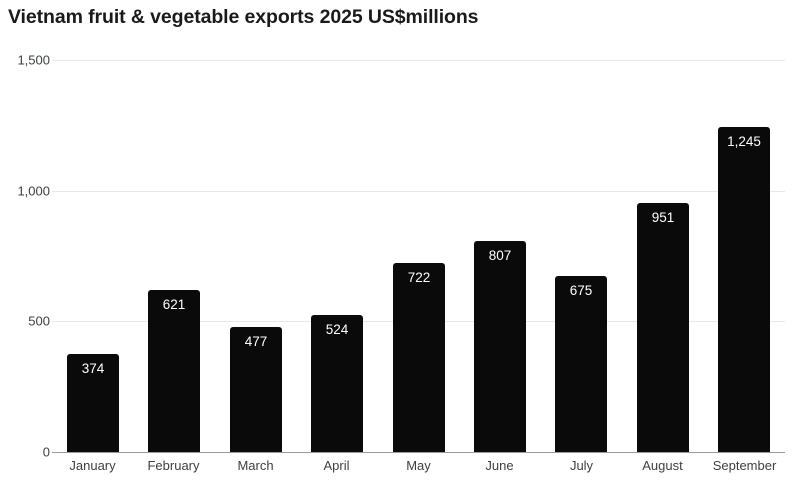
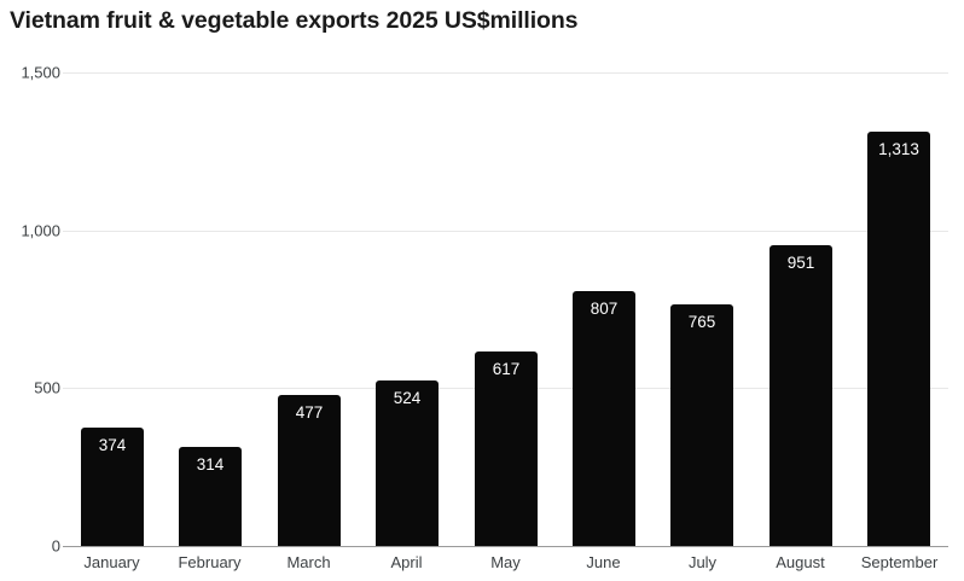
February: 621 -> 314
May: 722 -> 617
July: 675 -> 765
September: 1,245 -> 1,313
